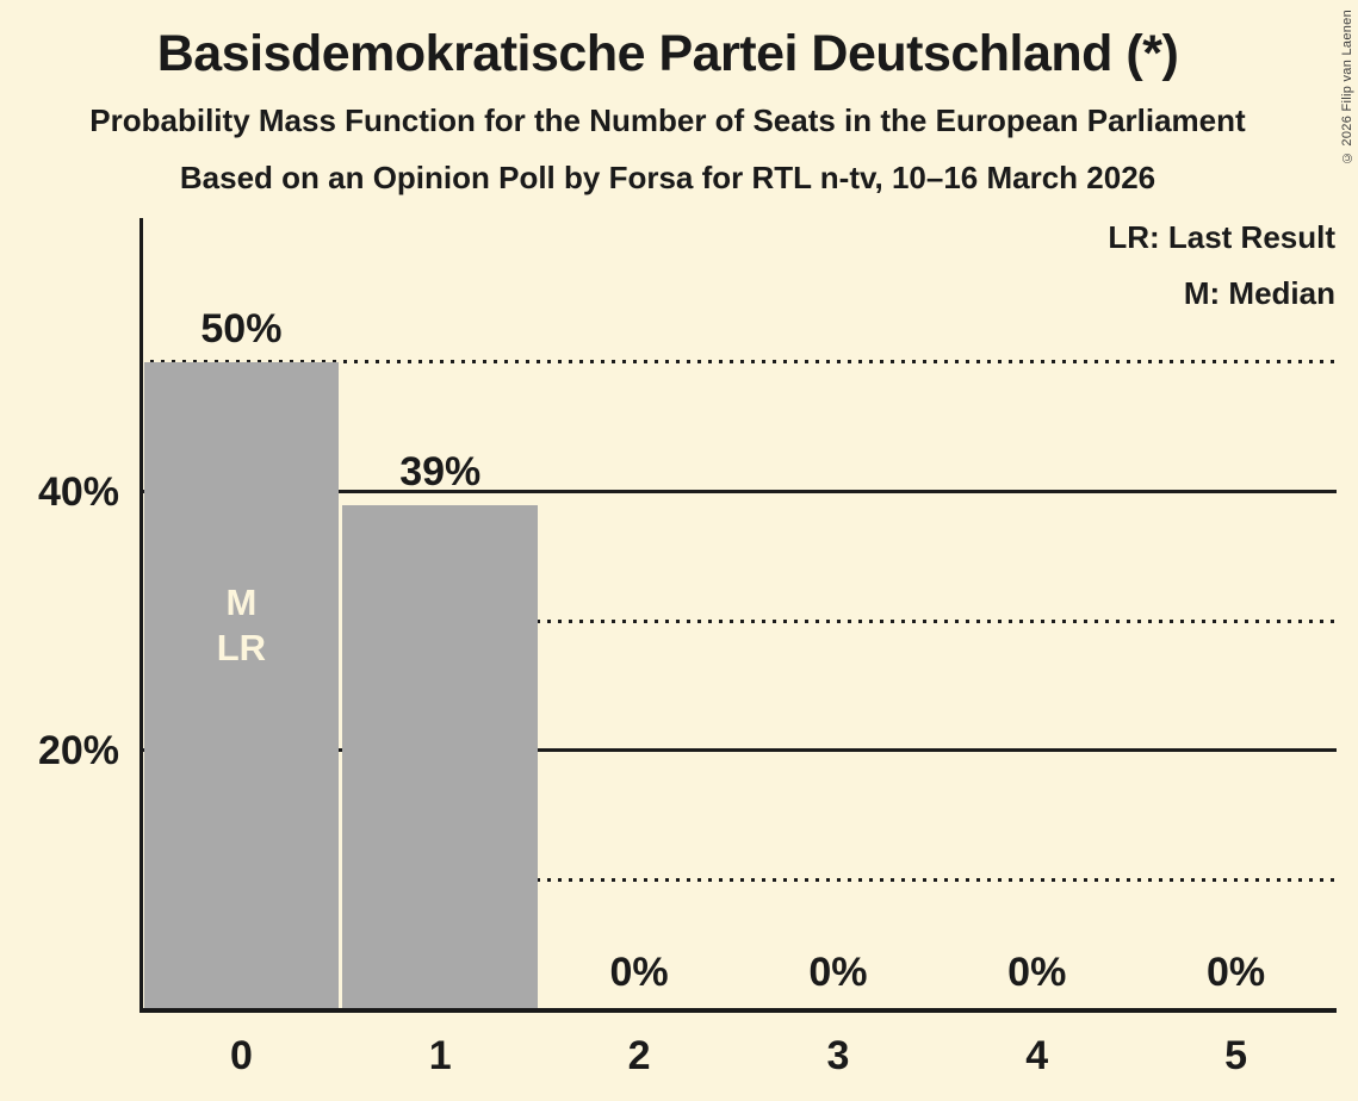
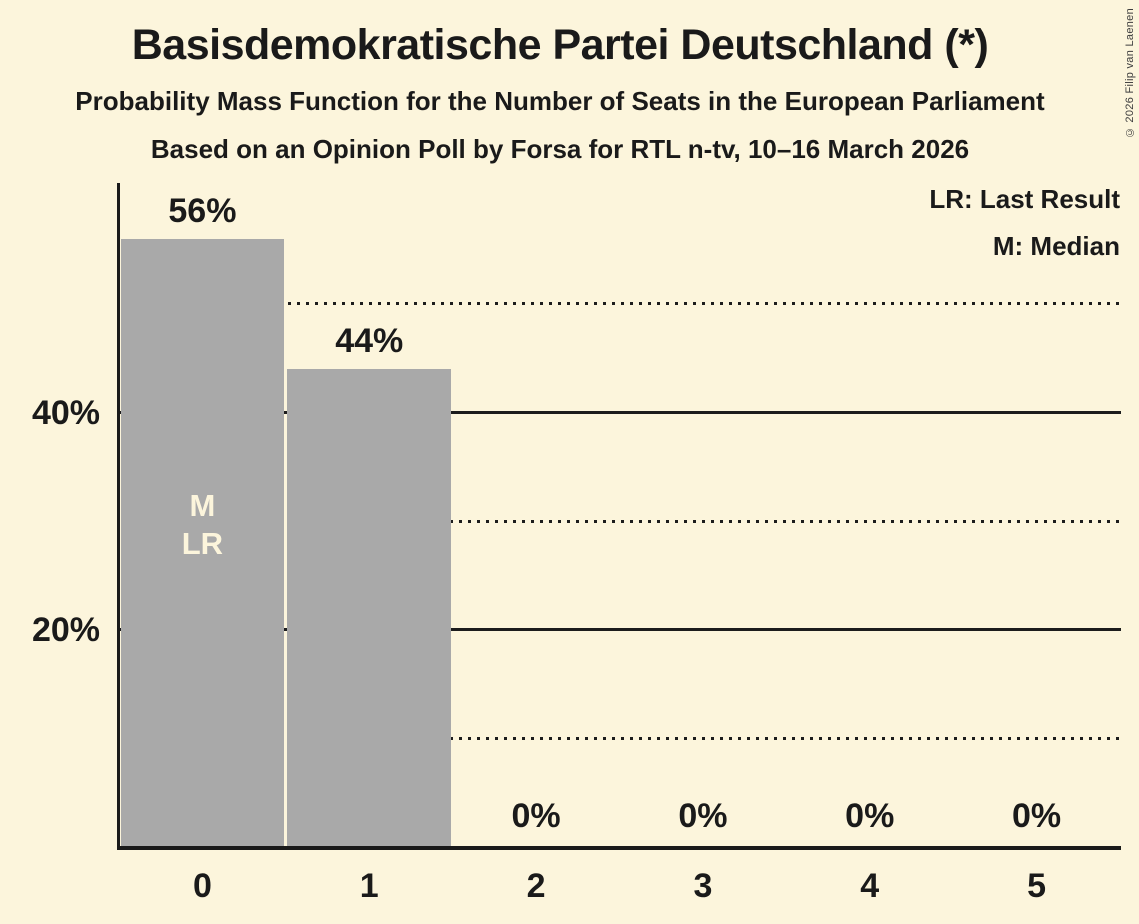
0: 50% -> 56%
1: 39% -> 44%
